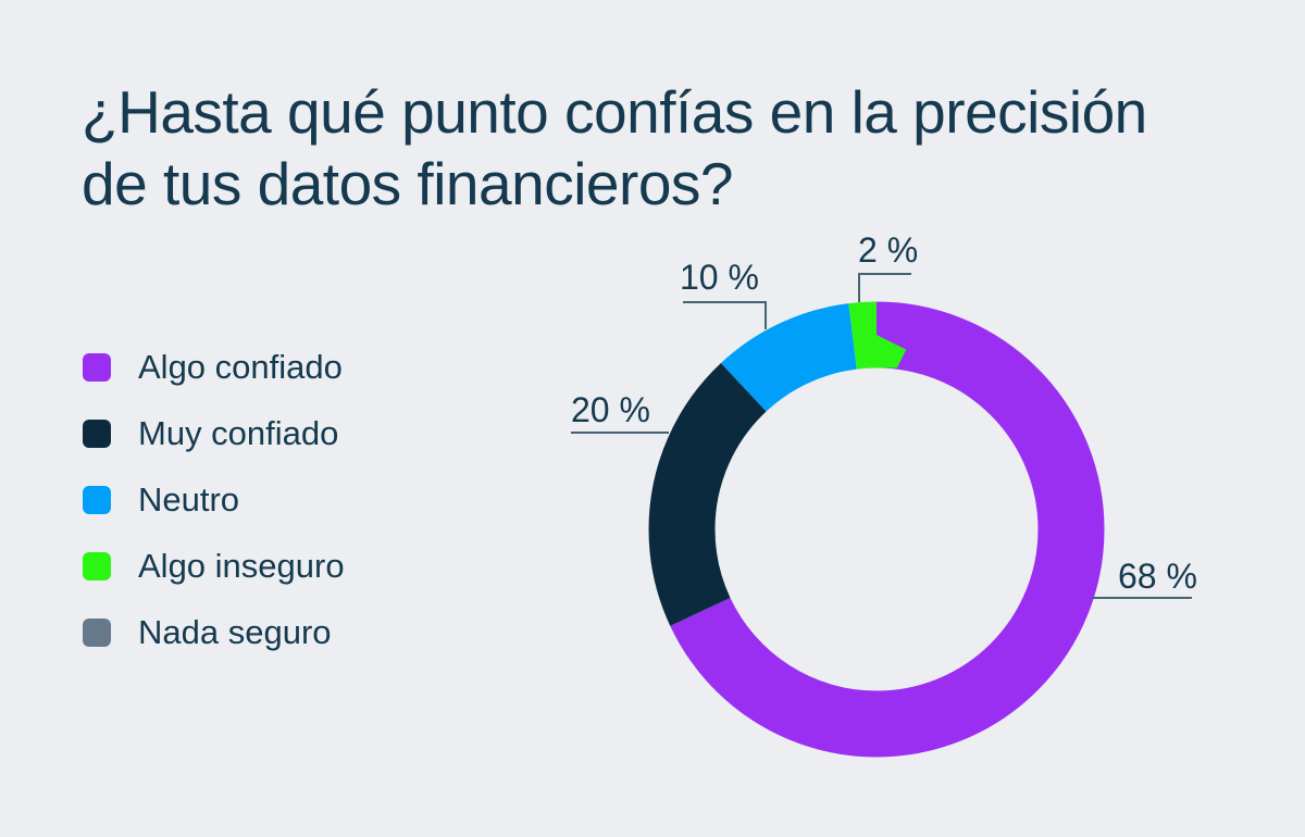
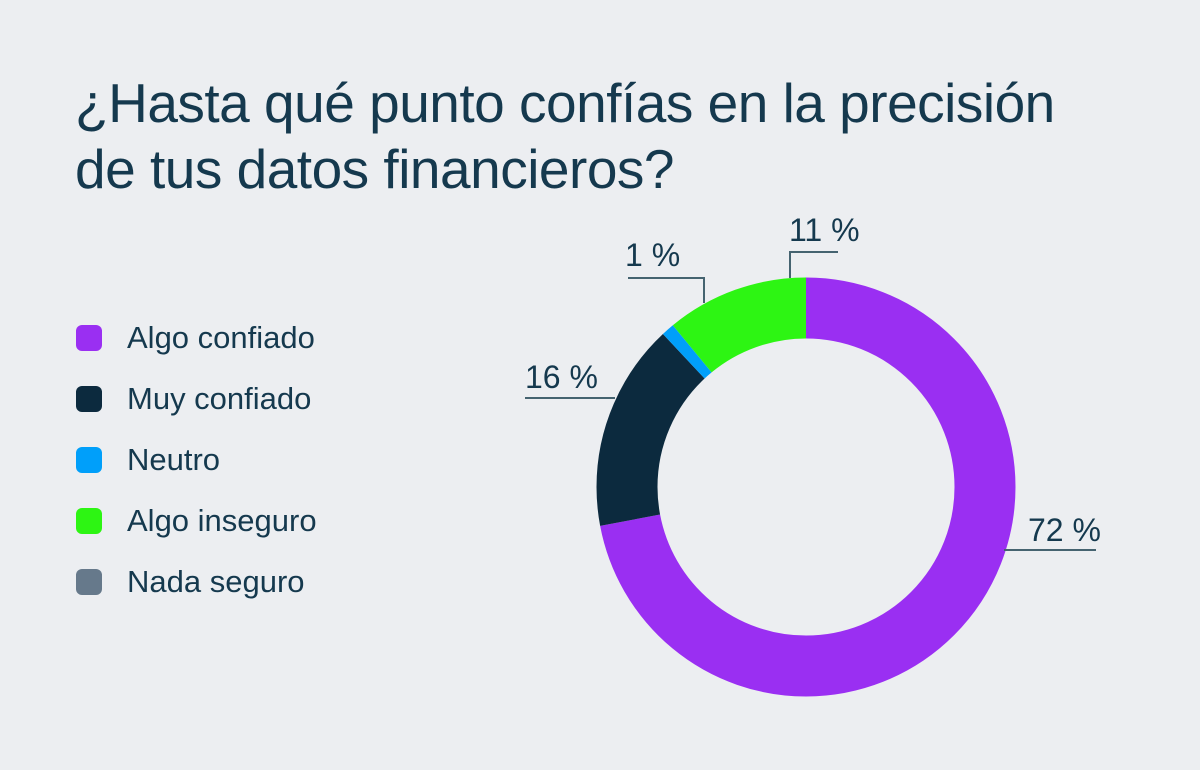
Algo confiado: 68 -> 72
Muy confiado: 20 -> 16
Neutro: 10 -> 1
Algo inseguro: 2 -> 11
